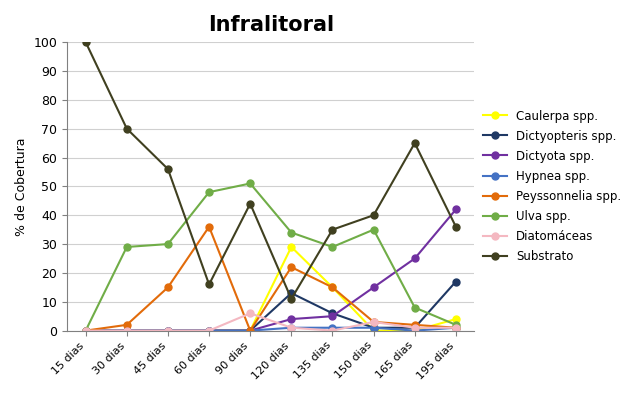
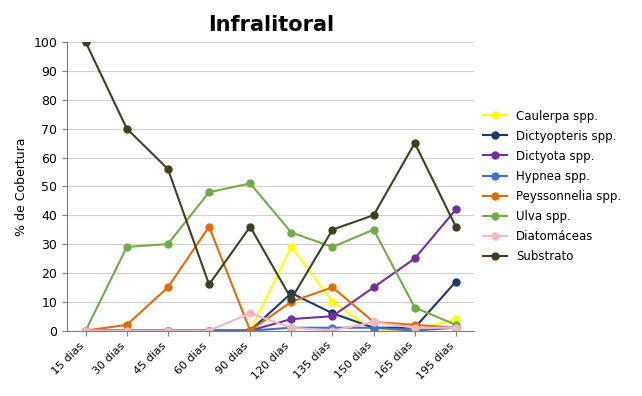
Substrato/90 dias: 44 -> 36
Peyssonnelia spp./120 dias: 22 -> 10
Caulerpa spp./135 dias: 15 -> 10
